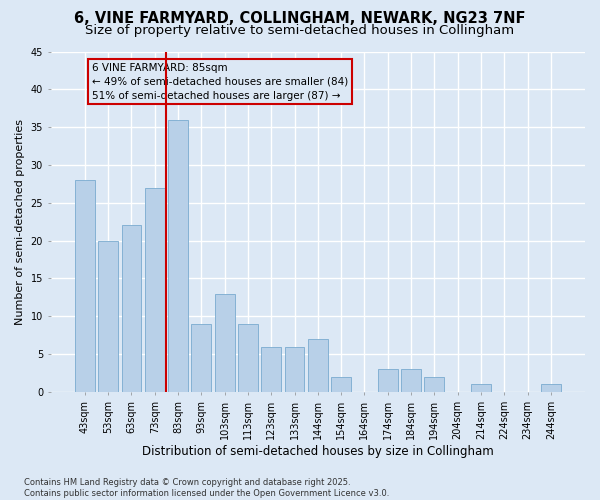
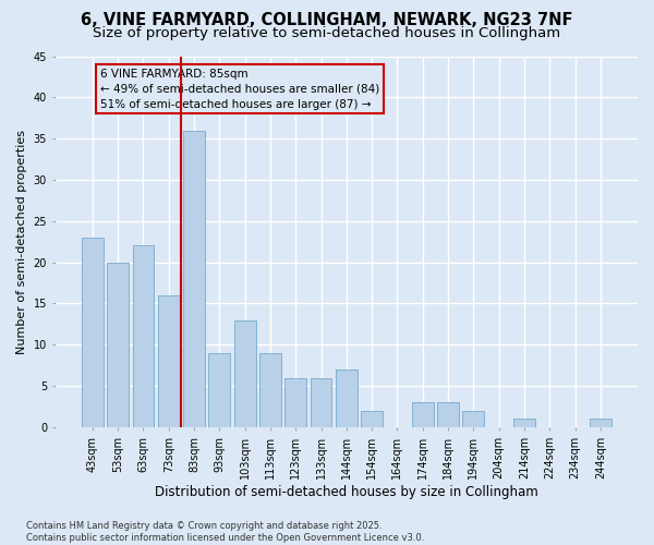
43sqm: 28 -> 23
73sqm: 27 -> 16
